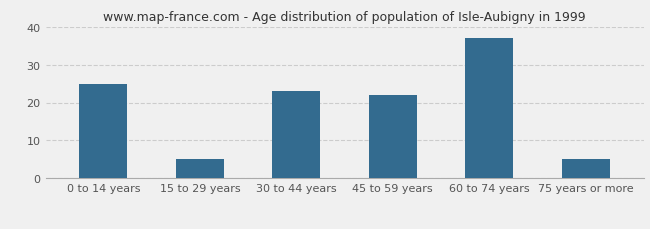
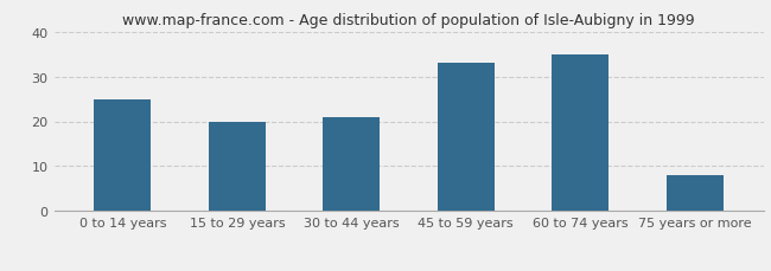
15 to 29 years: 5 -> 20
30 to 44 years: 23 -> 21
45 to 59 years: 22 -> 33
60 to 74 years: 37 -> 35
75 years or more: 5 -> 8
